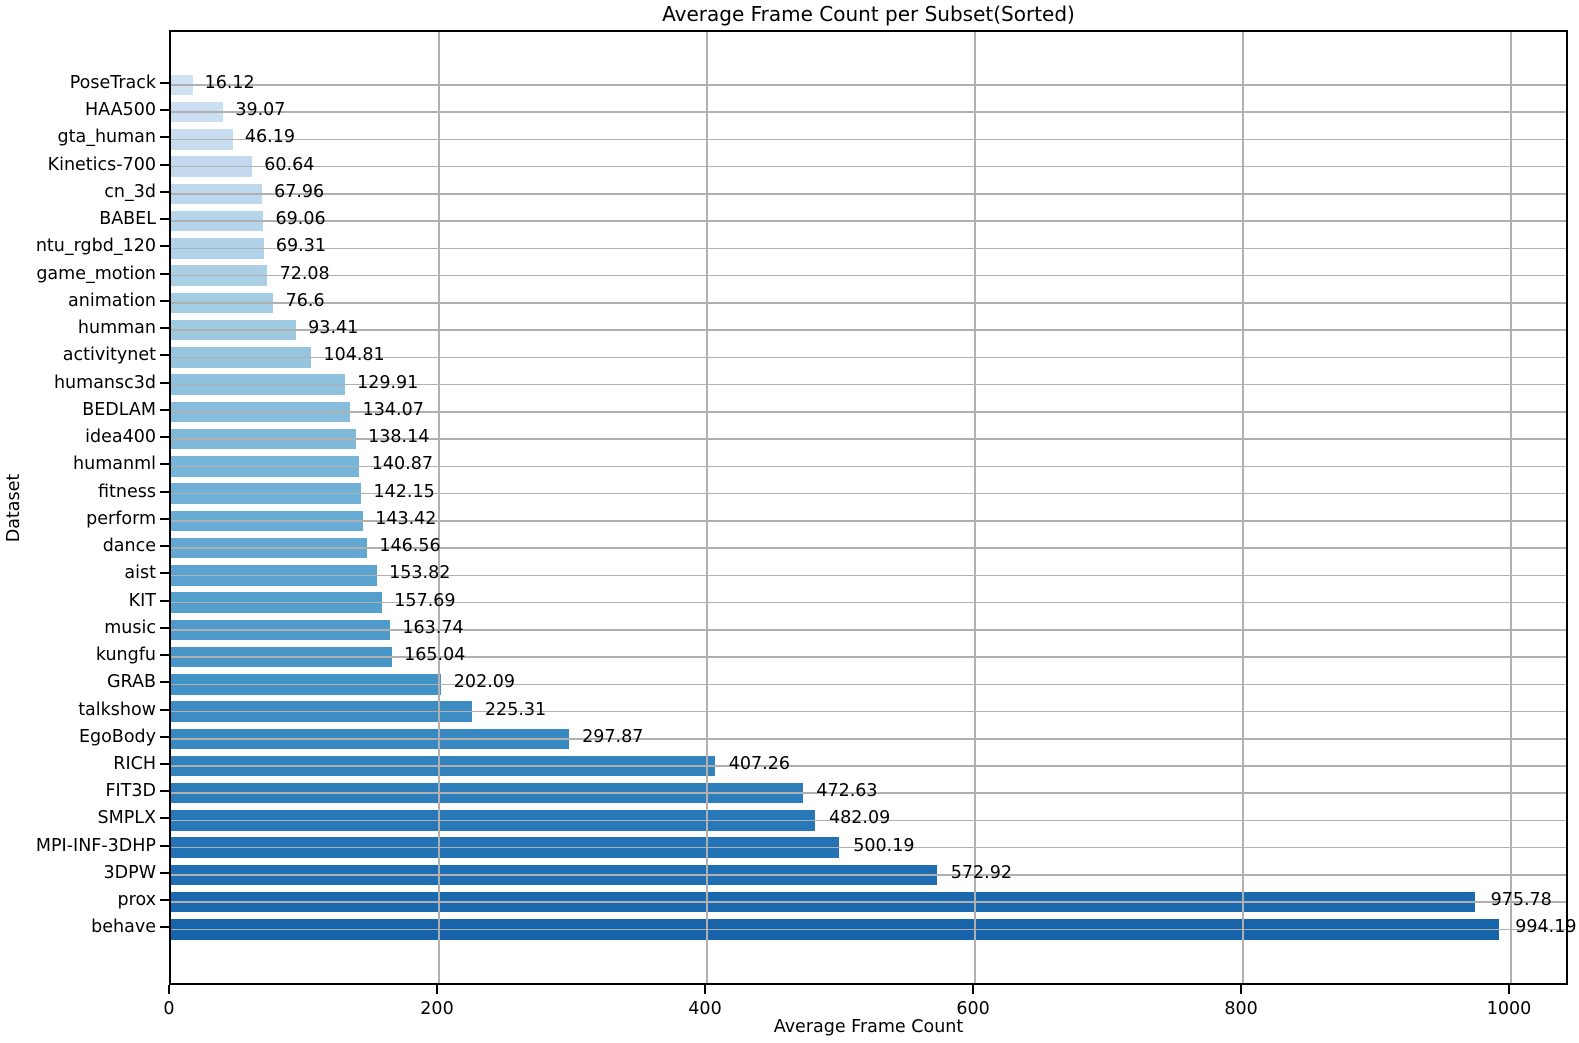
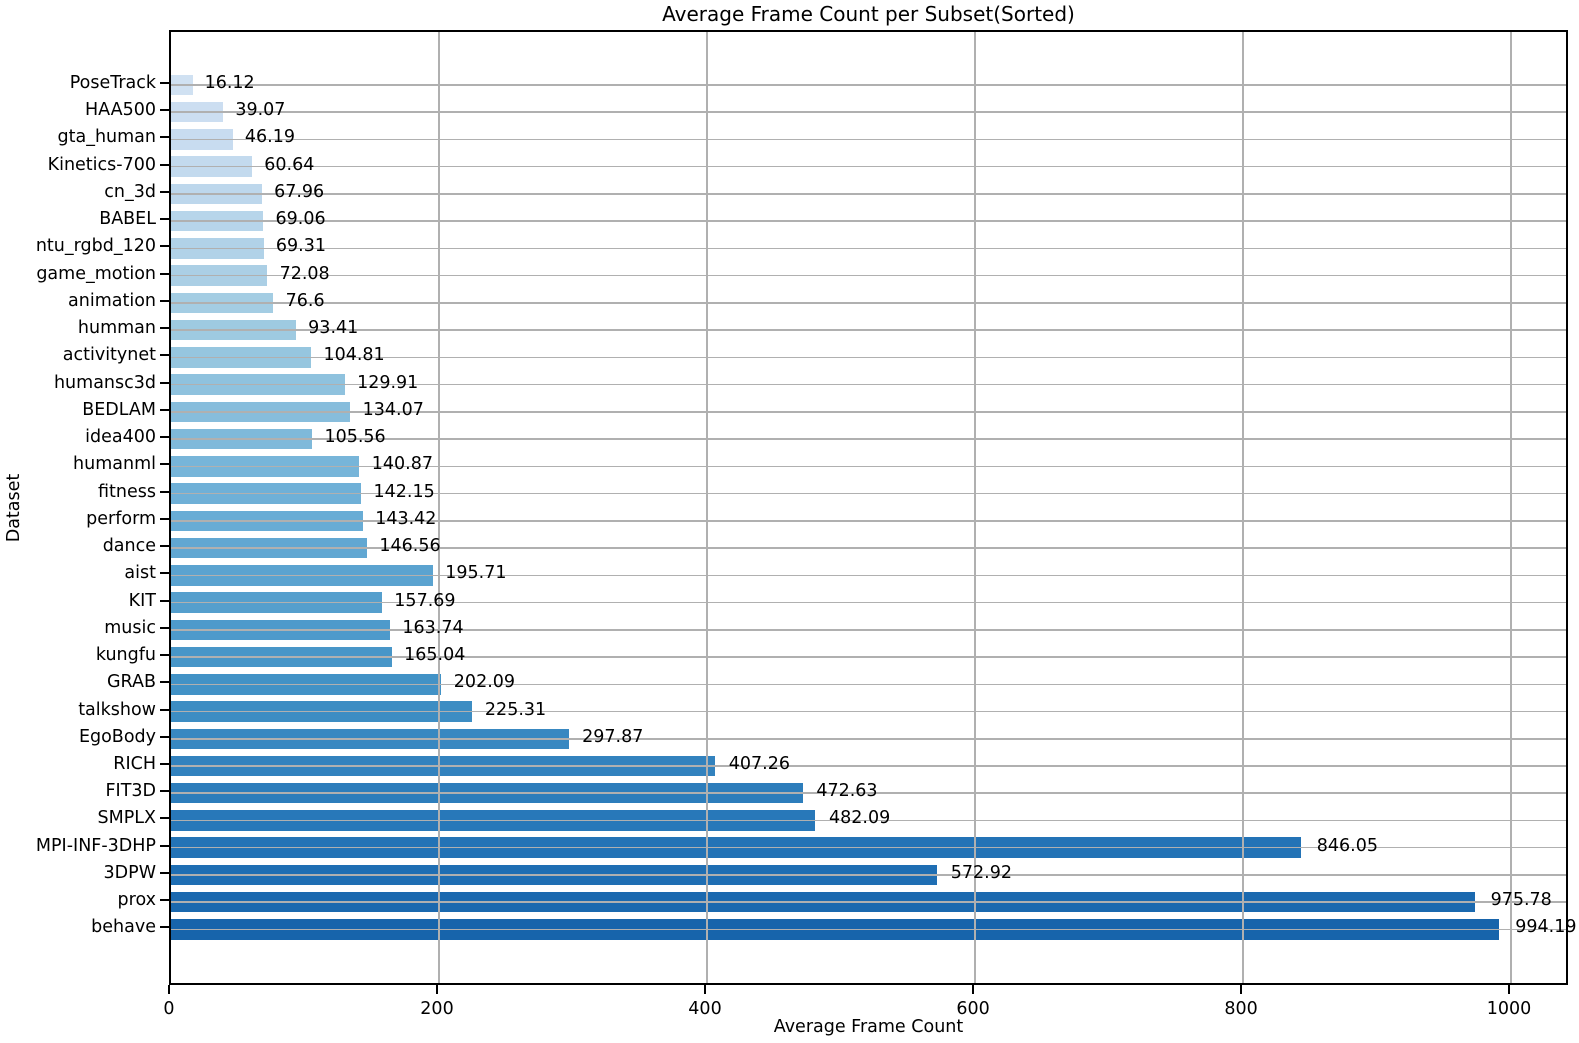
idea400: 138.14 -> 105.56
aist: 153.82 -> 195.71
MPI-INF-3DHP: 500.19 -> 846.05
